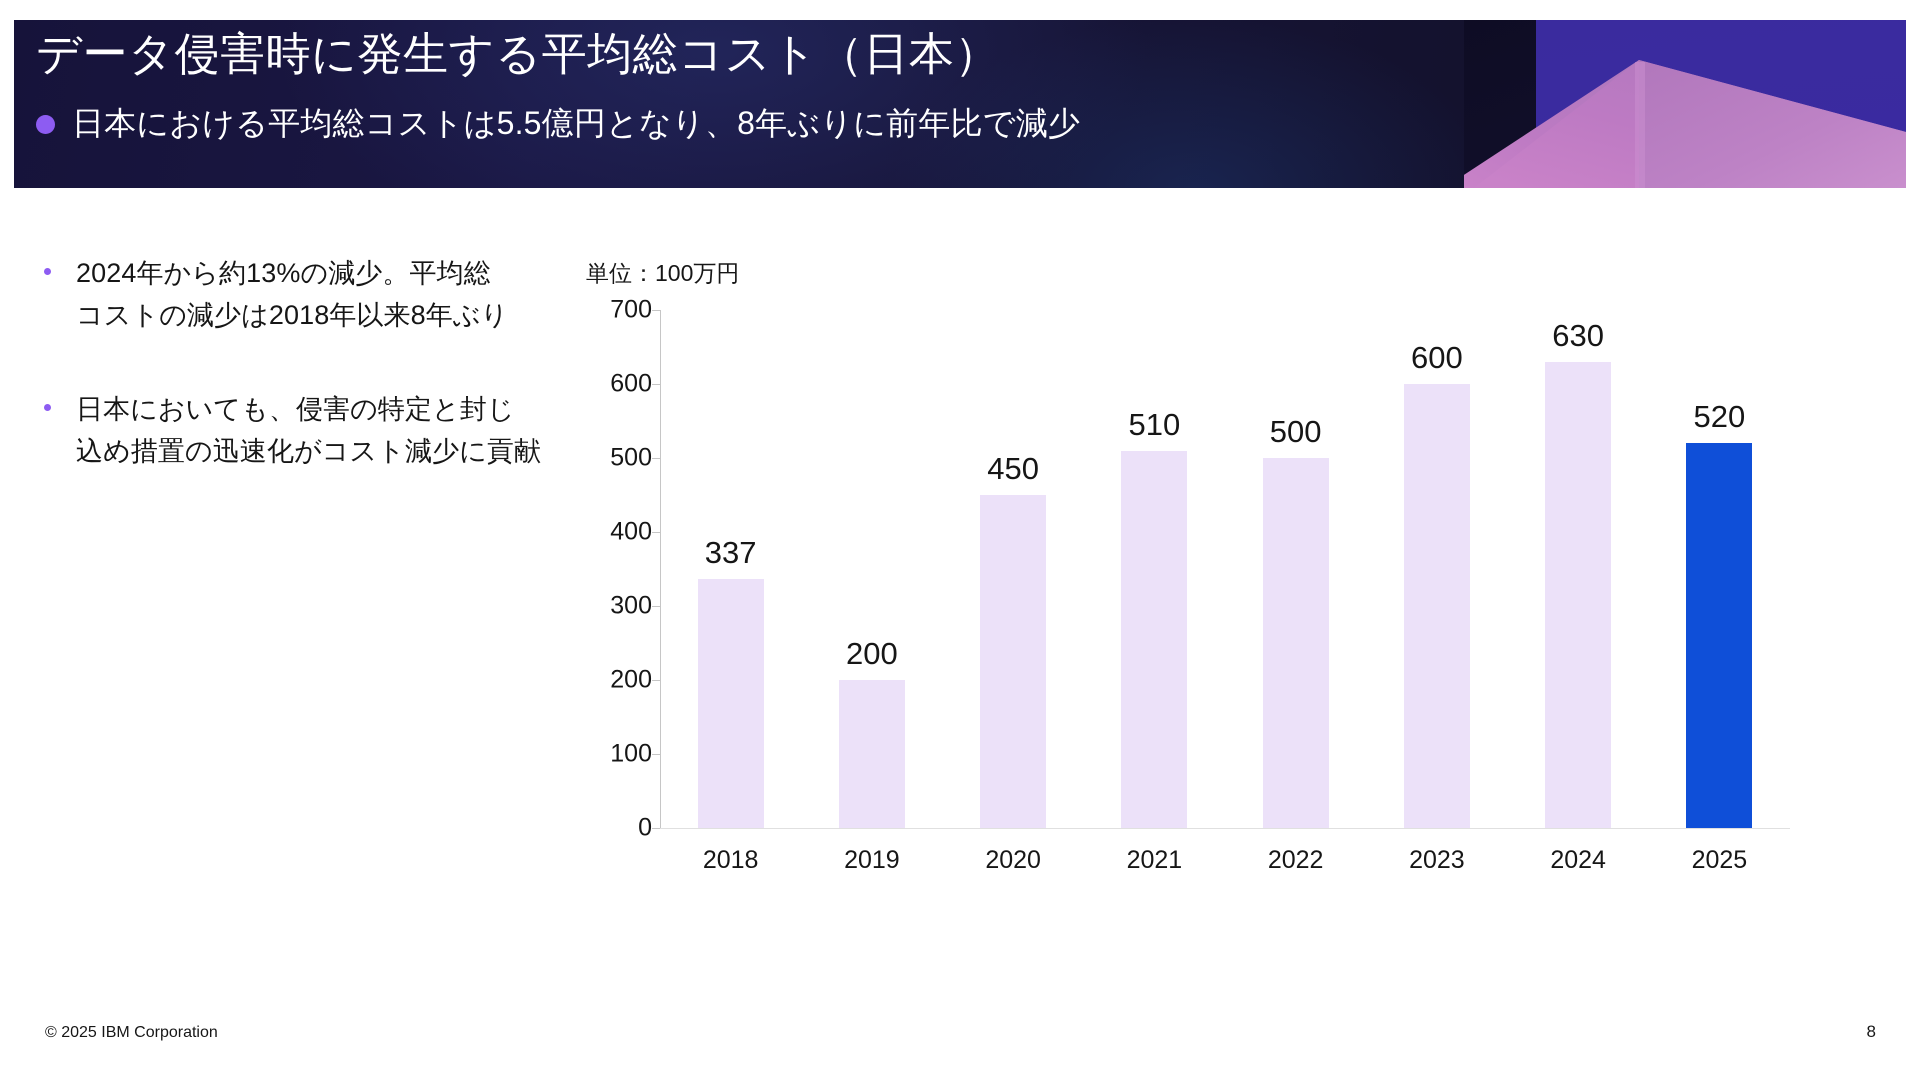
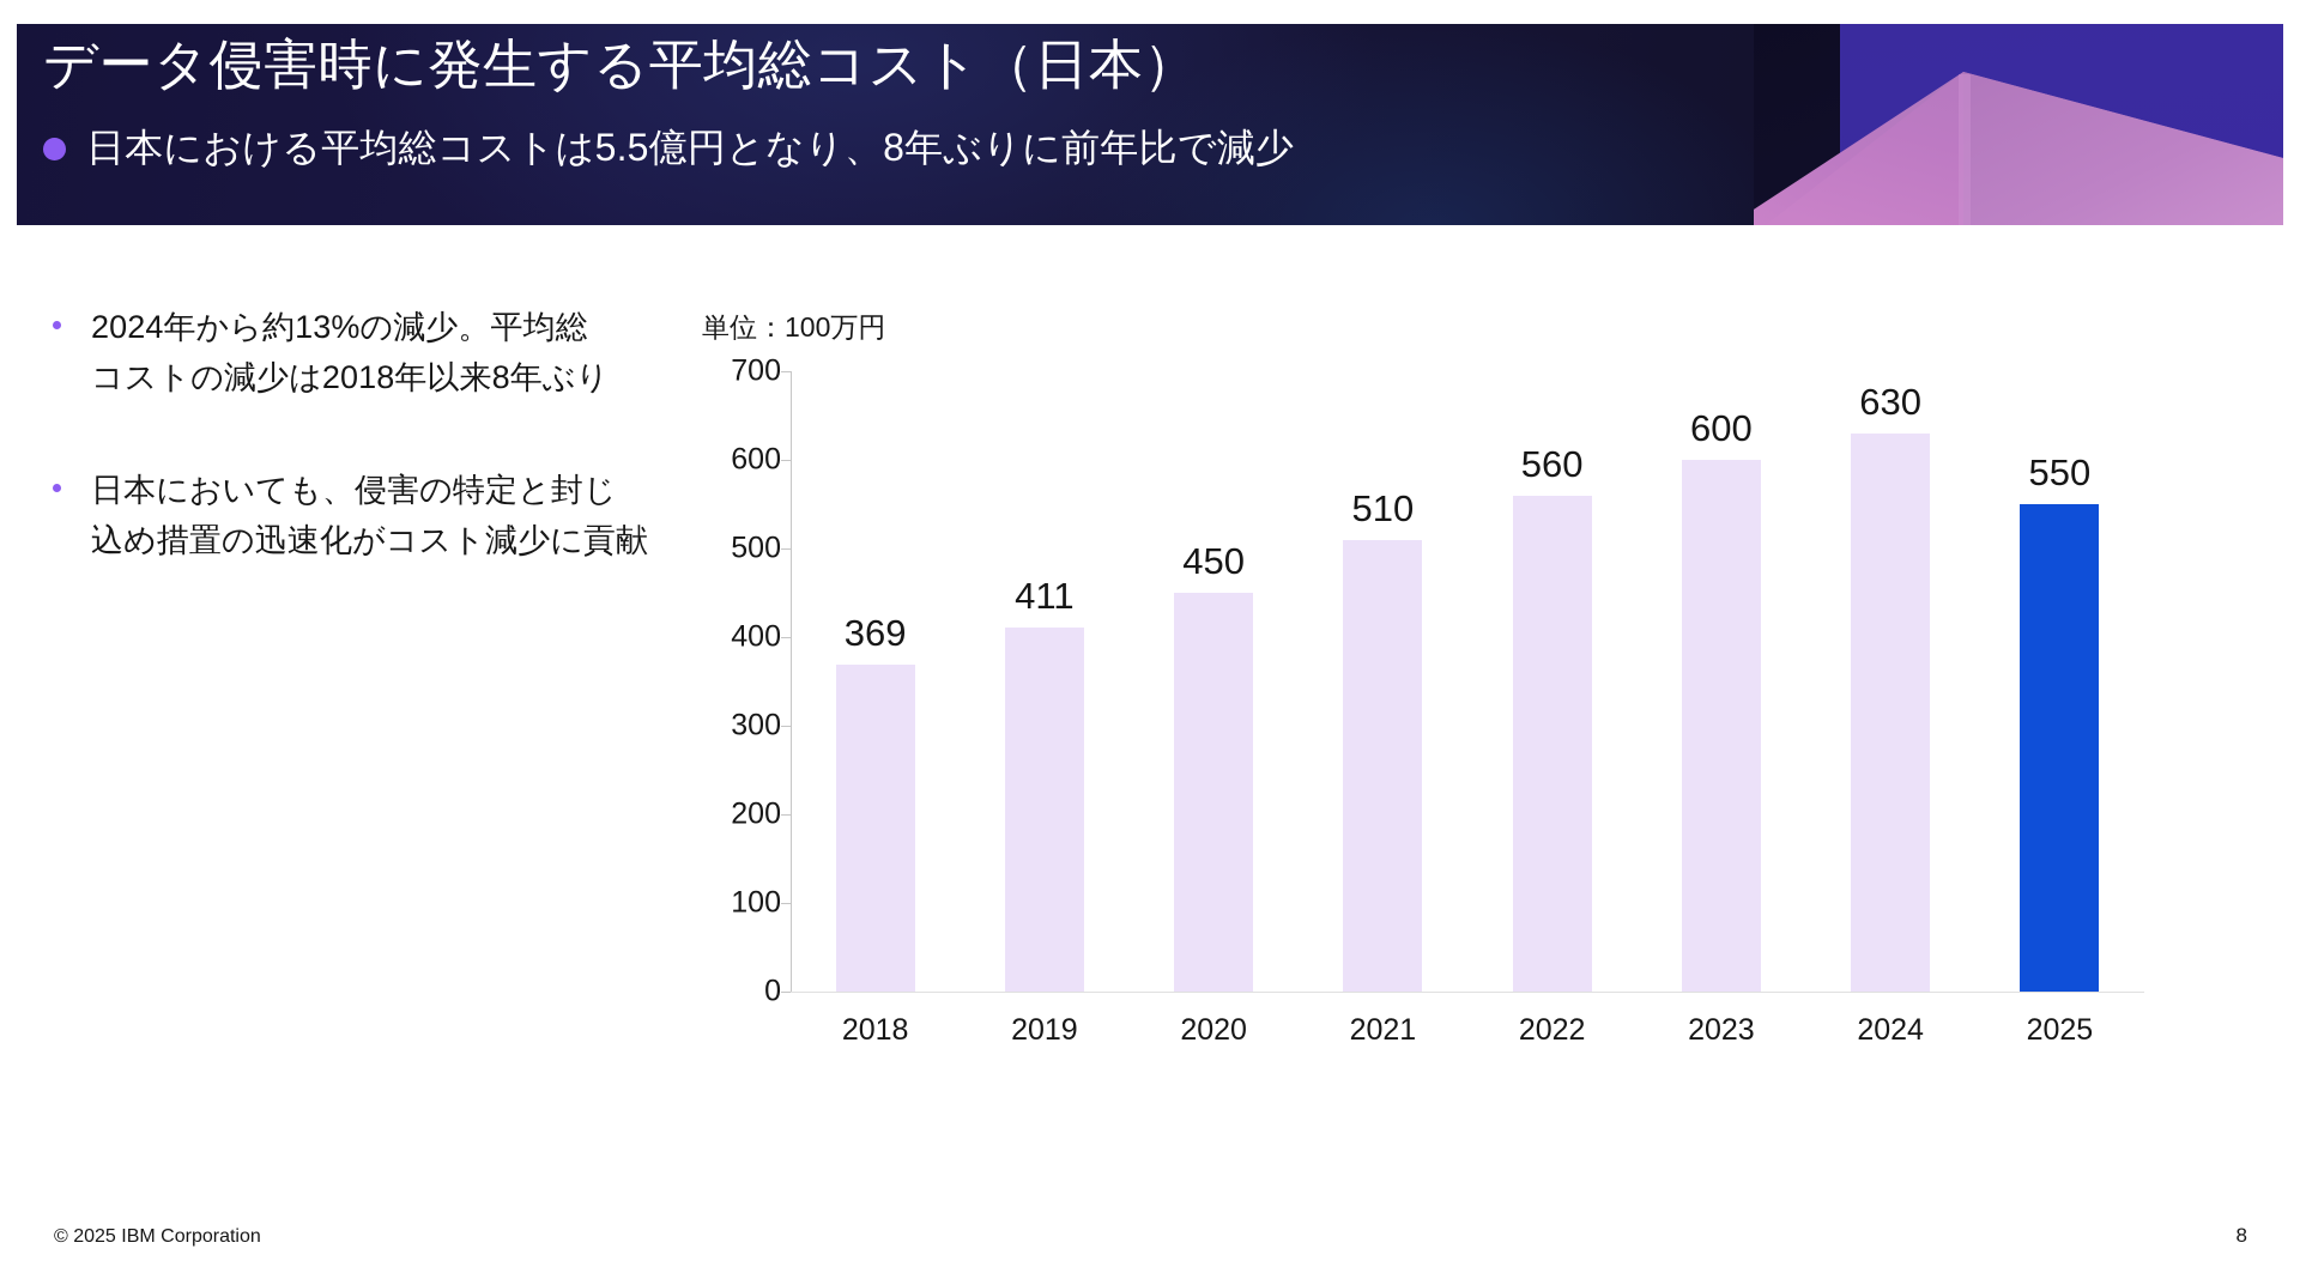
2018: 337 -> 369
2019: 200 -> 411
2022: 500 -> 560
2025: 520 -> 550
